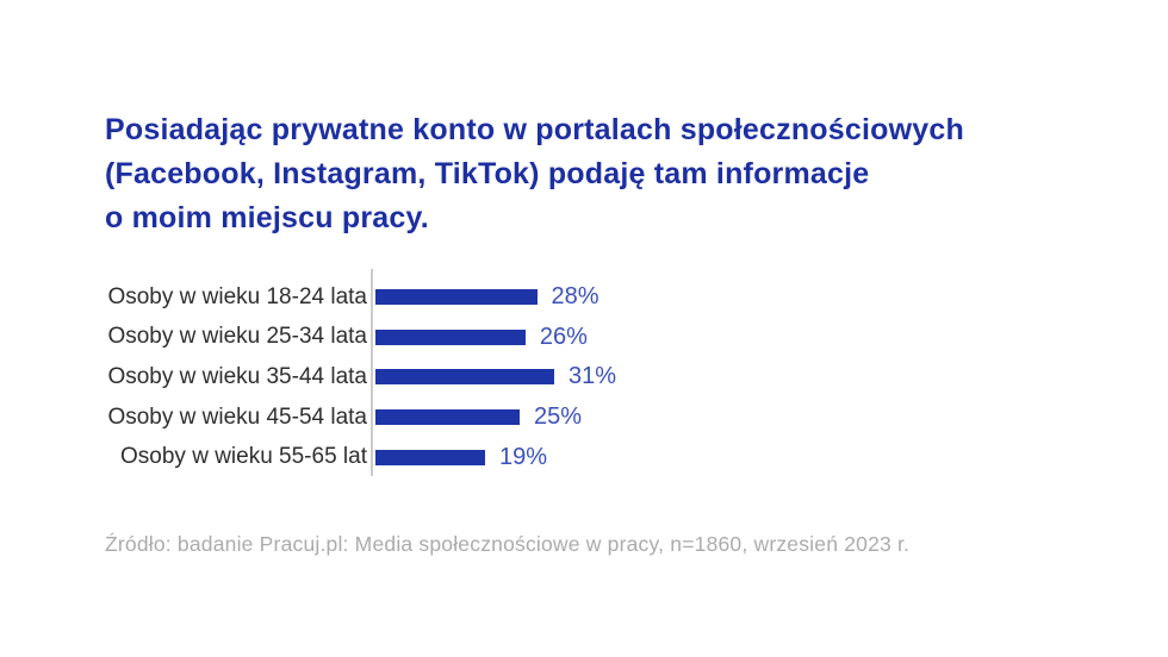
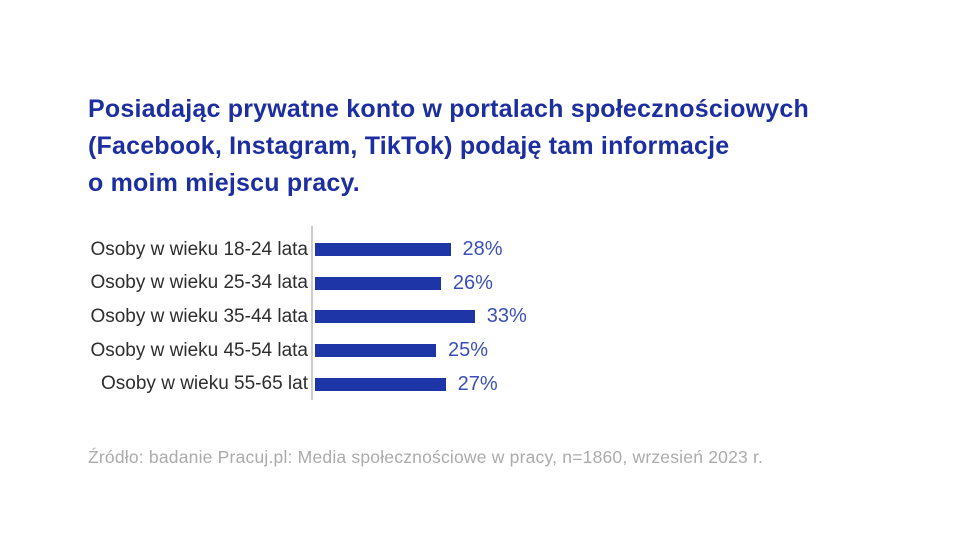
Osoby w wieku 35-44 lata: 31% -> 33%
Osoby w wieku 55-65 lat: 19% -> 27%
